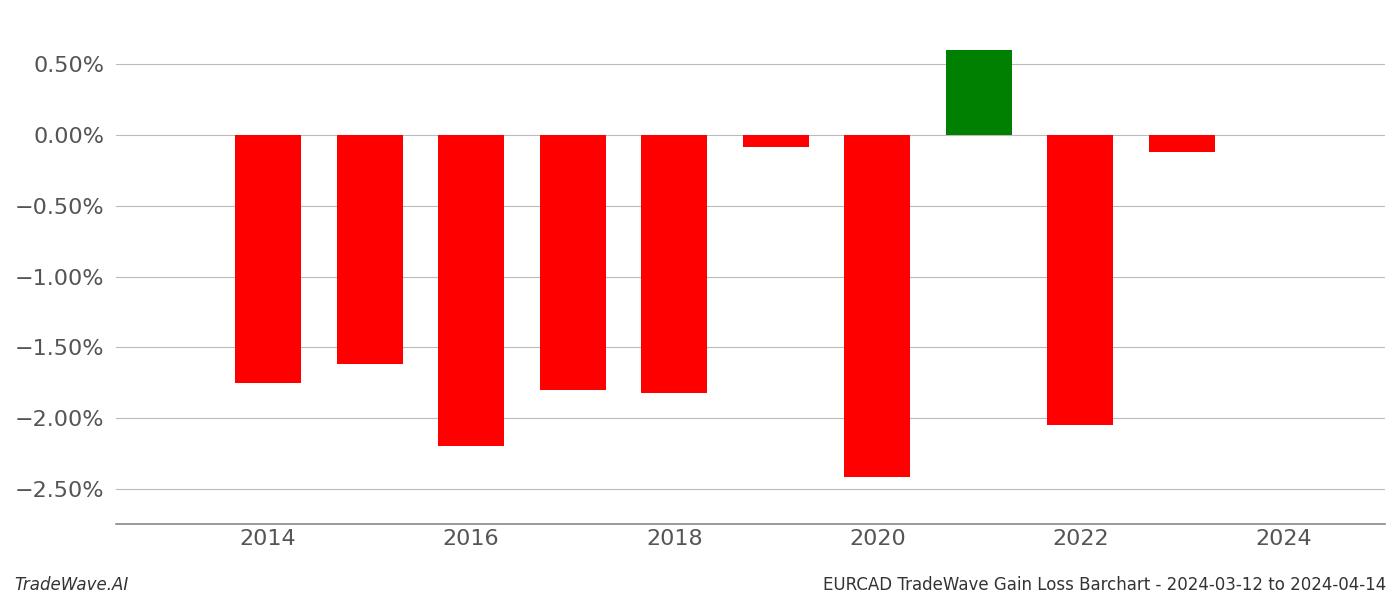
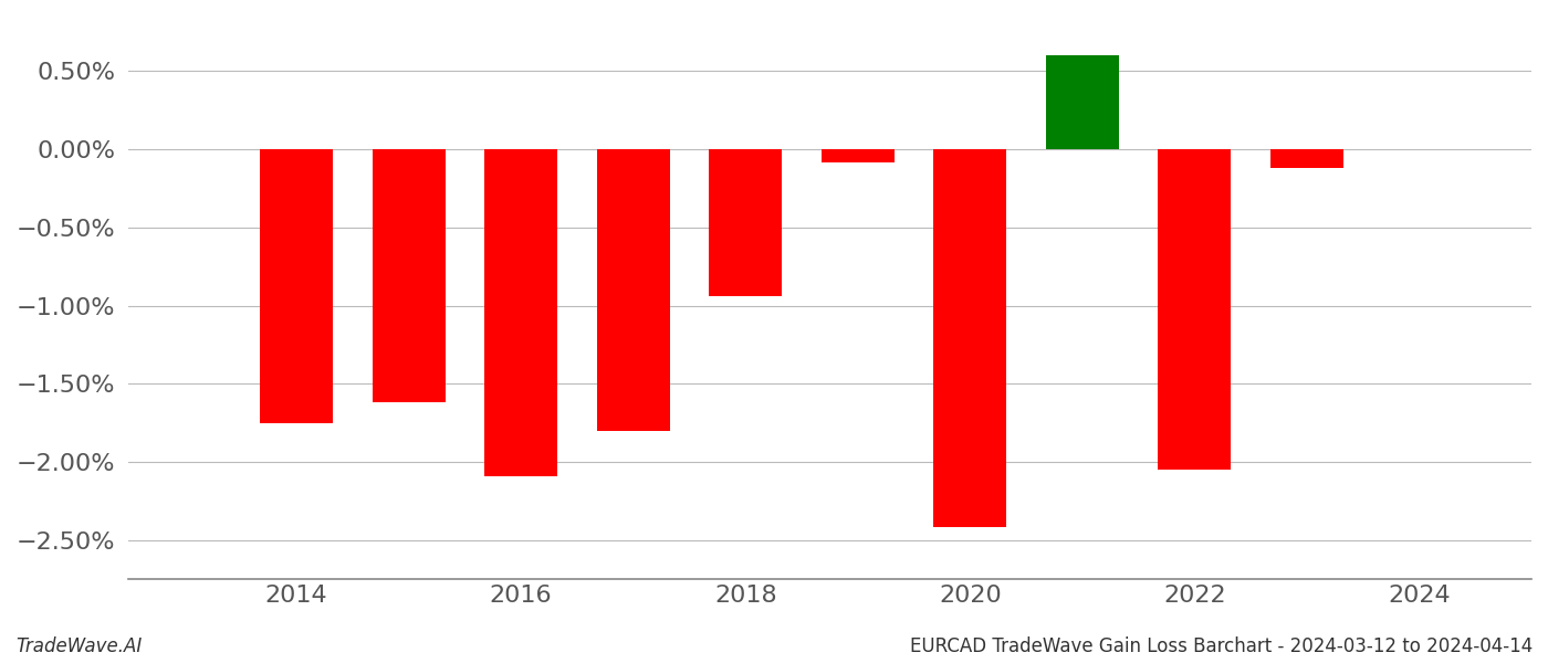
2016: -2.20% -> -2.09%
2018: -1.82% -> -0.94%
